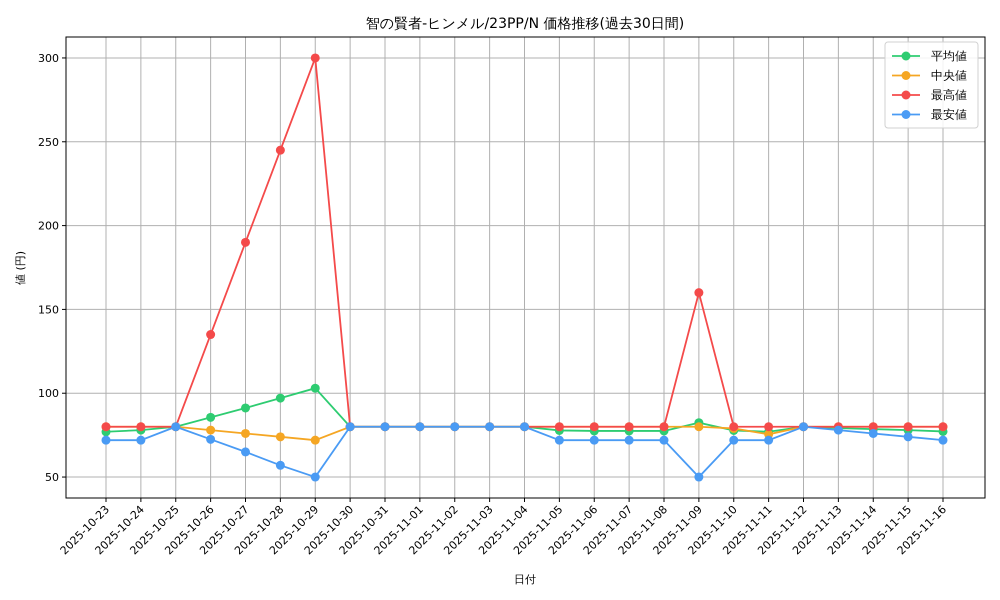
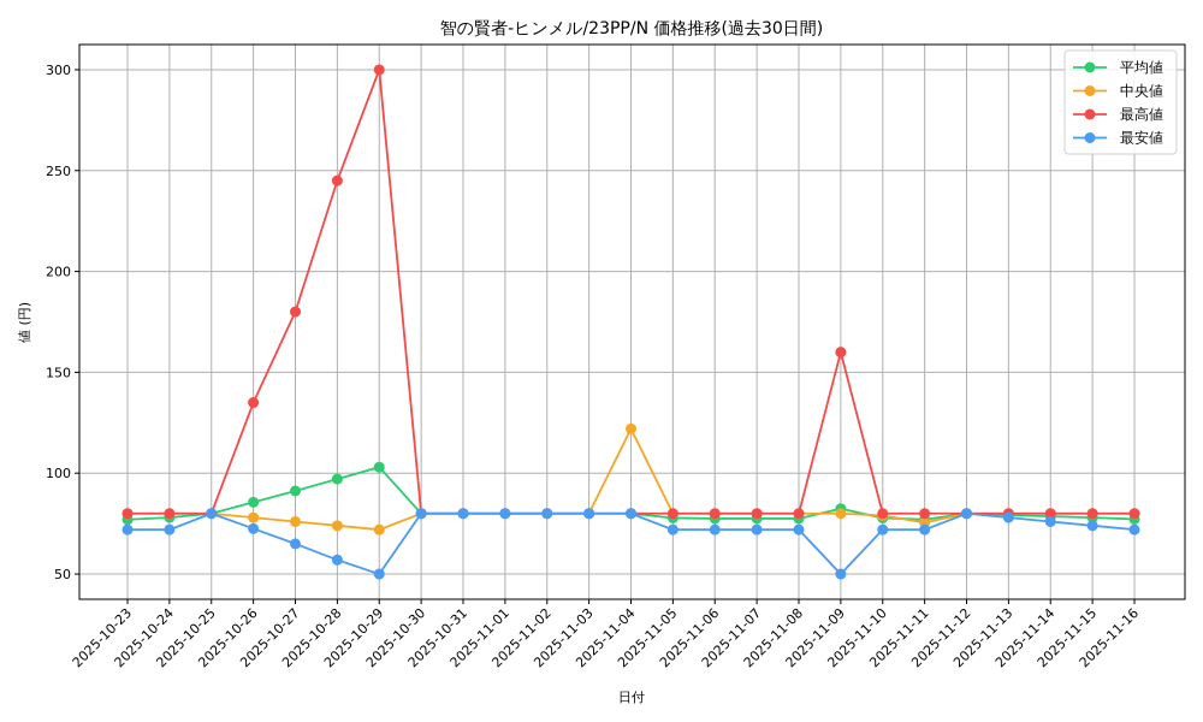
最高値/2025-10-27: 190 -> 180
中央値/2025-11-04: 80 -> 122
